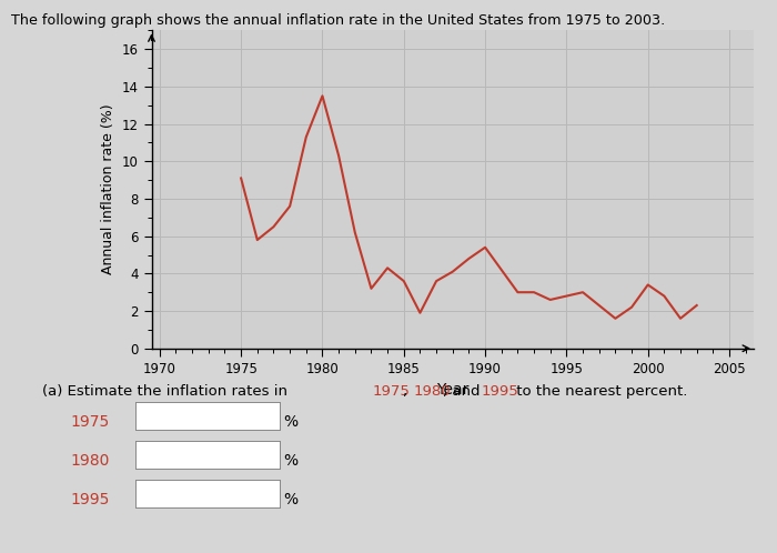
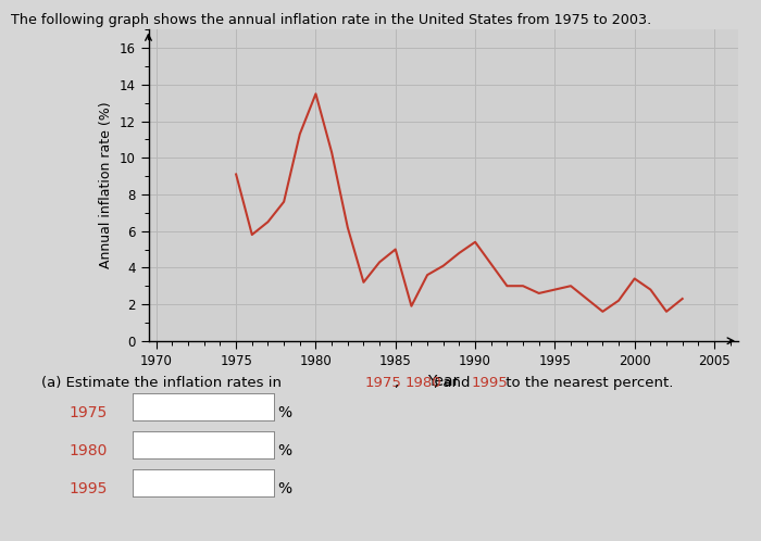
1985: 3.6 -> 5.0
